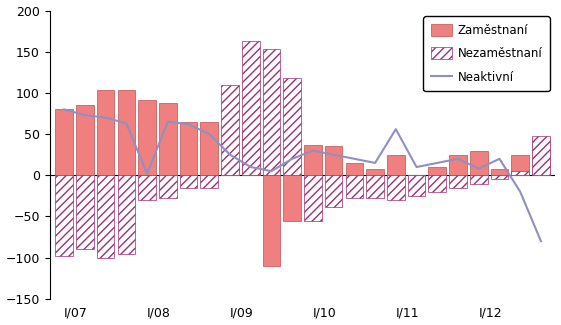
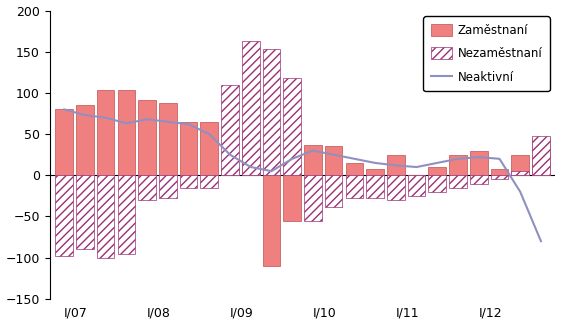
Neaktivní/I/08: 2 -> 68
Neaktivní/I/11: 56 -> 12
Neaktivní/I/12: 8 -> 22
